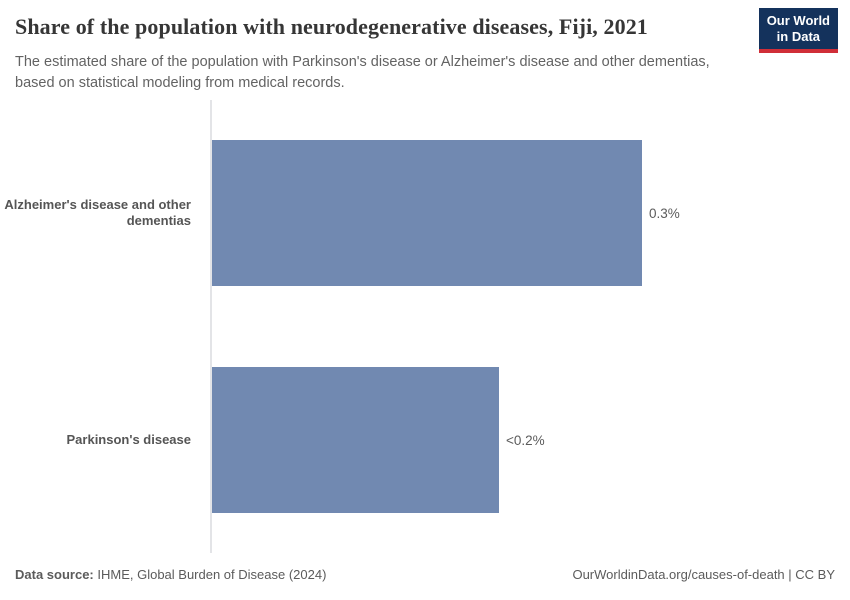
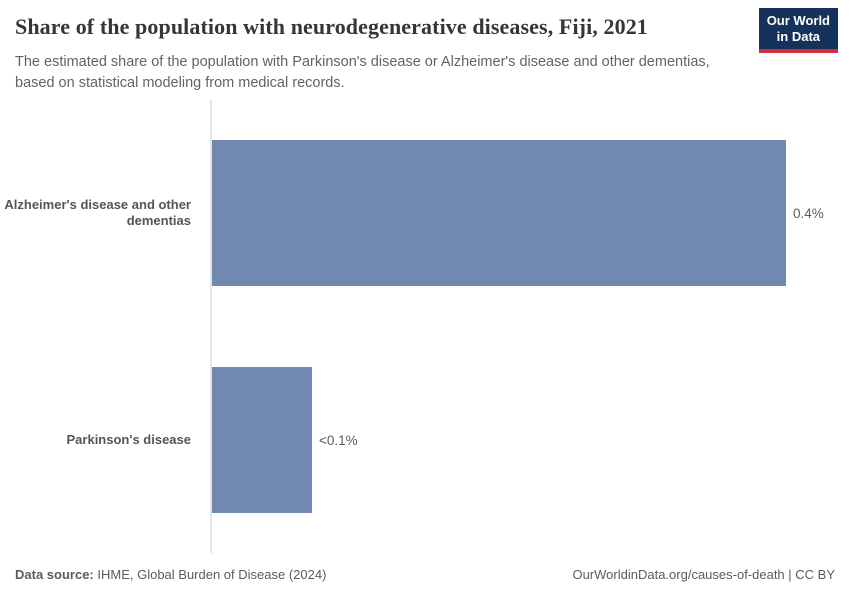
Alzheimer's disease and other dementias: 0.3% -> 0.4%
Parkinson's disease: 0.2 -> 0.1
